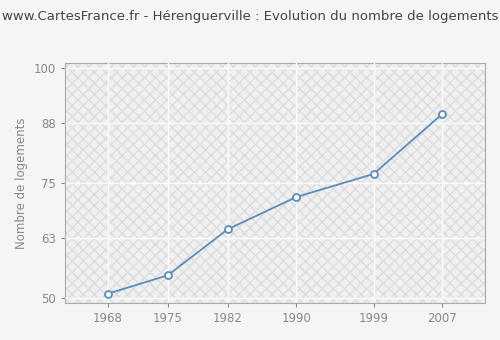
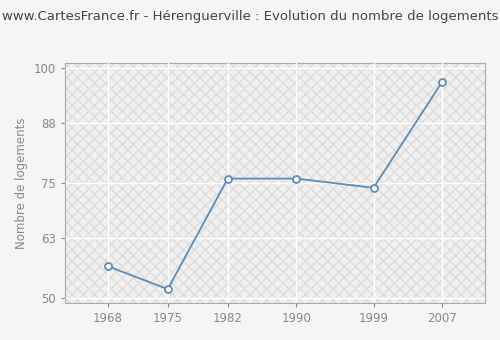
1968: 51 -> 57
1975: 55 -> 52
1982: 65 -> 76
1990: 72 -> 76
1999: 77 -> 74
2007: 90 -> 97
